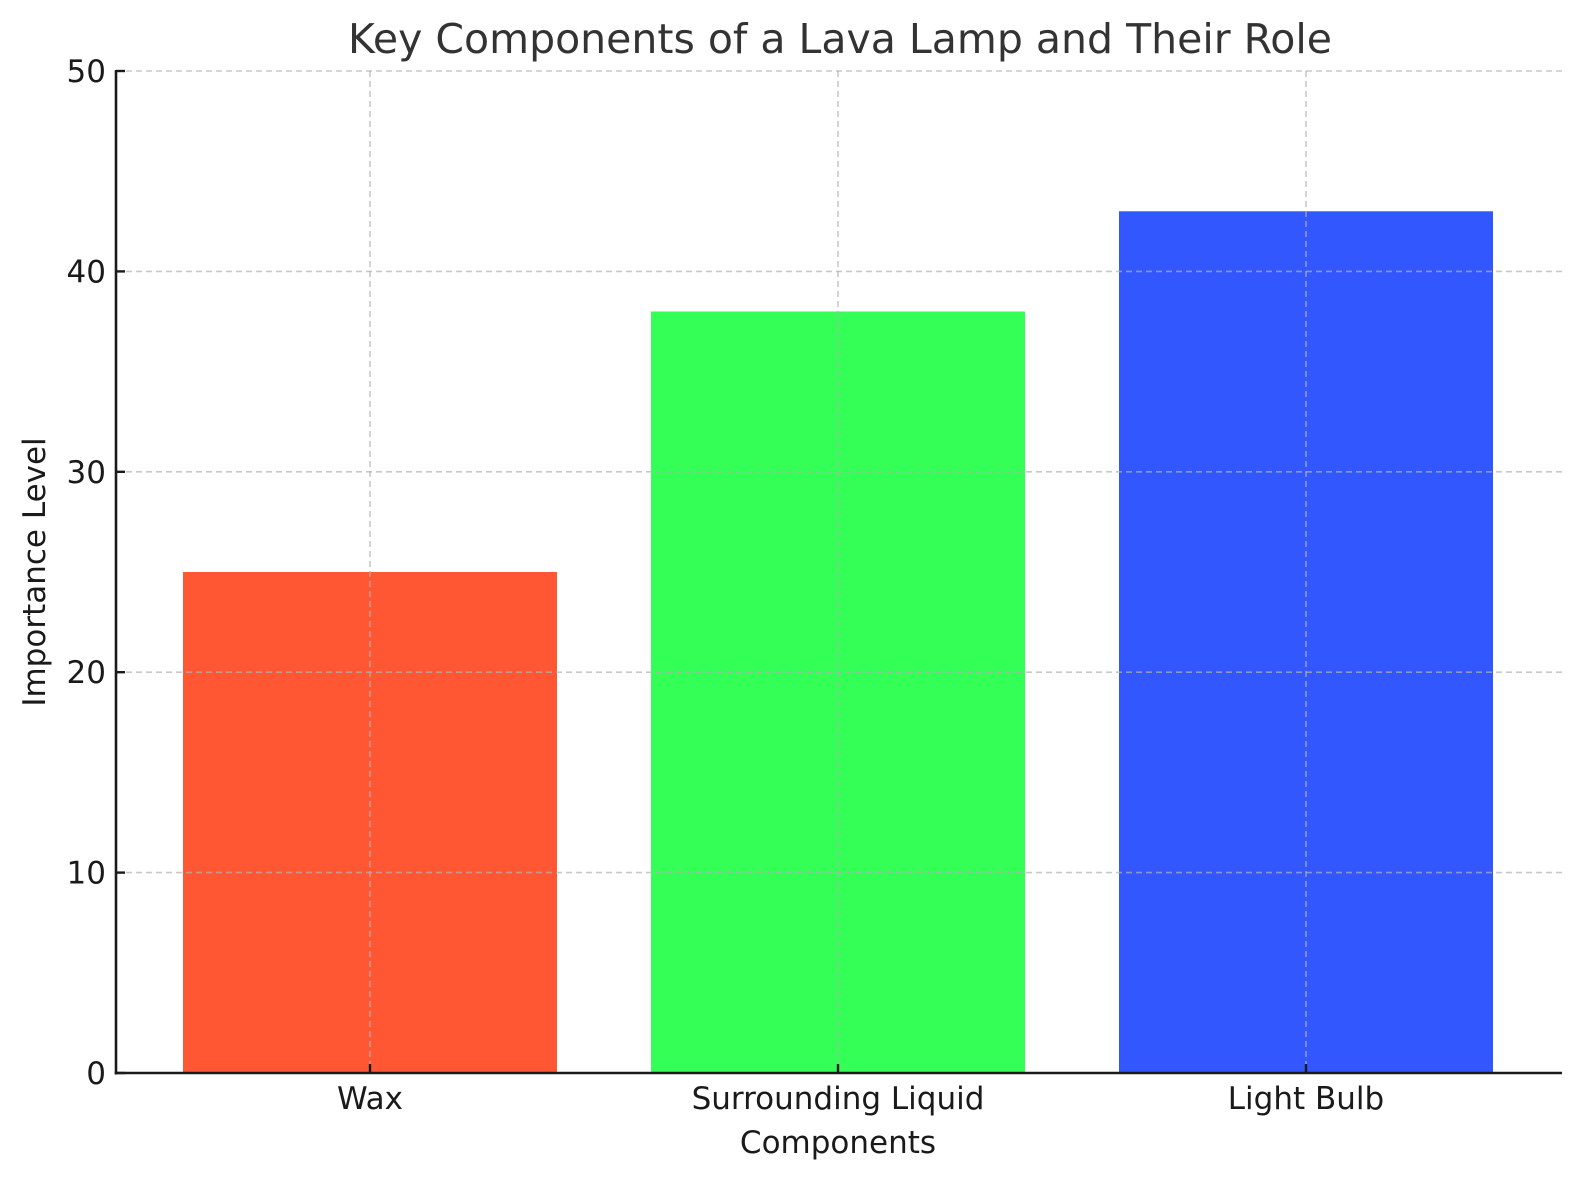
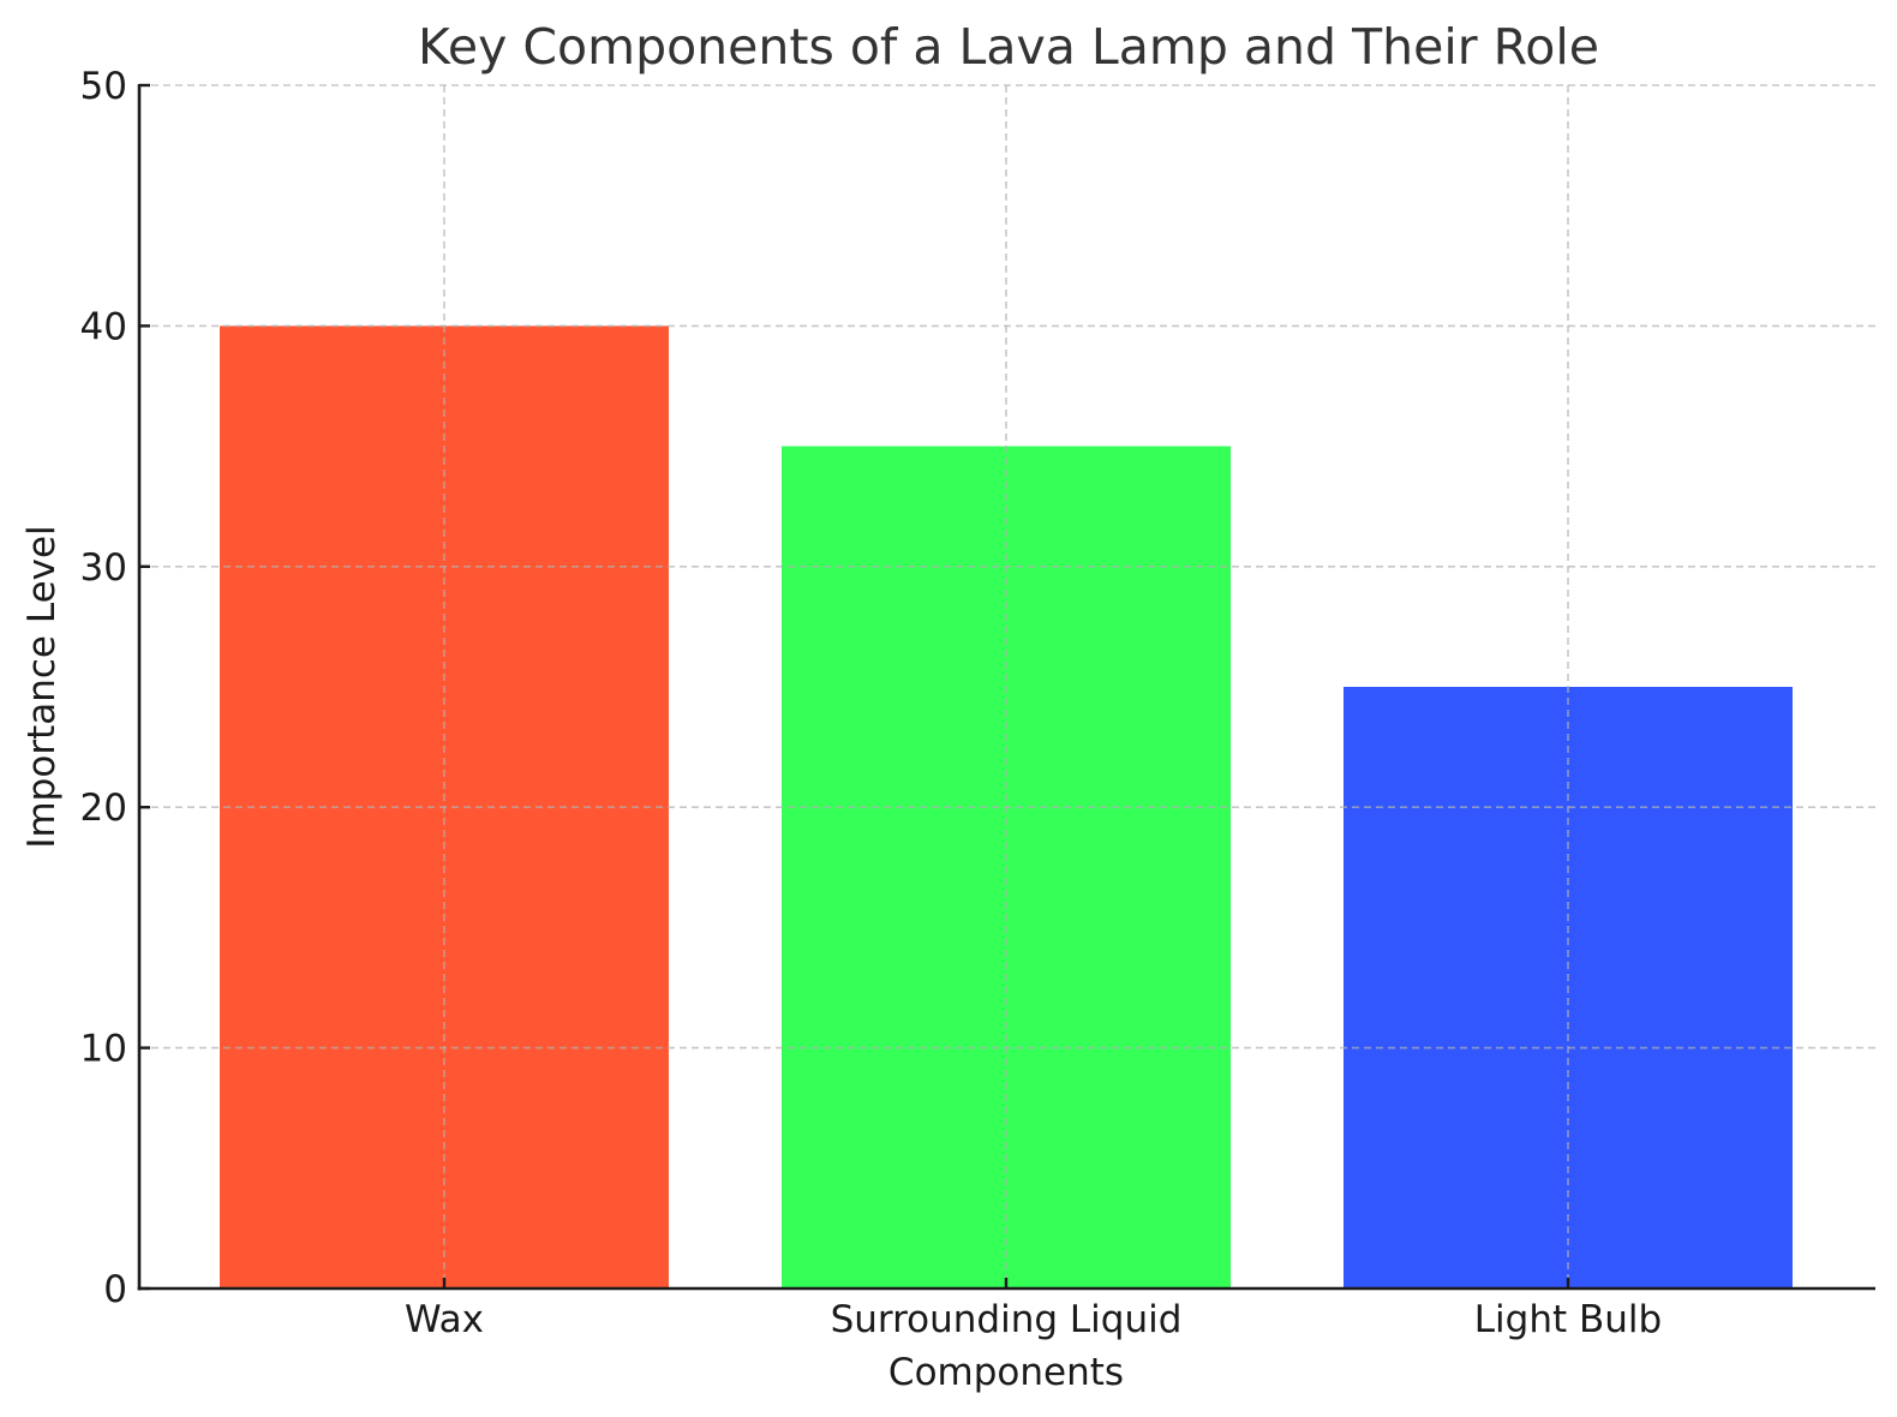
Wax: 25 -> 40
Surrounding Liquid: 38 -> 35
Light Bulb: 43 -> 25
